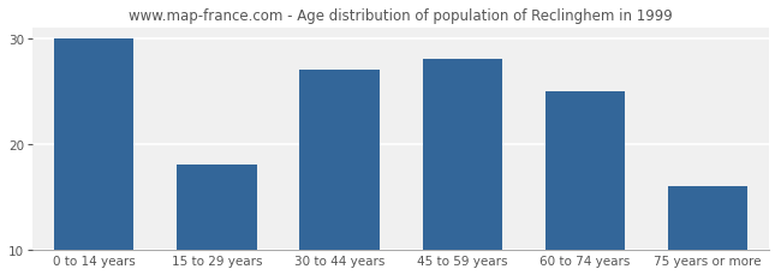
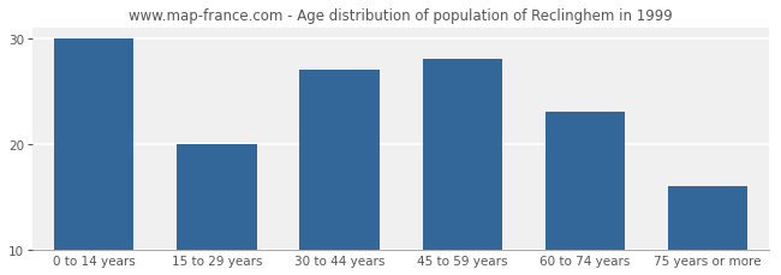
15 to 29 years: 18 -> 20
60 to 74 years: 25 -> 23
